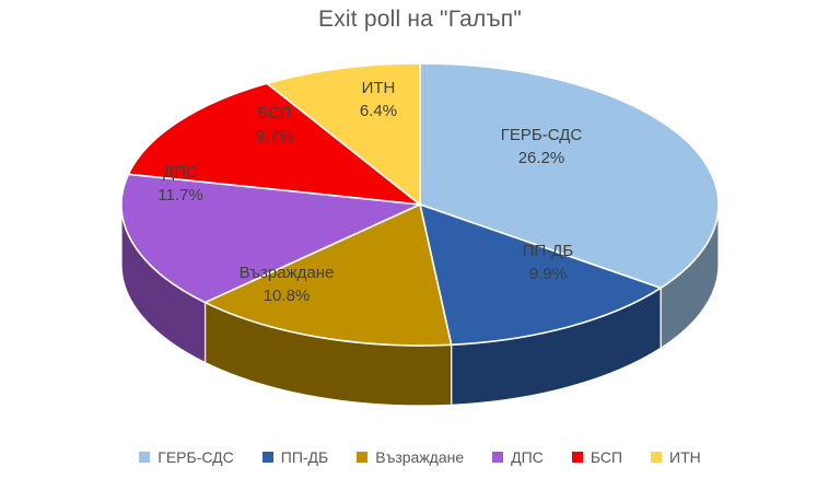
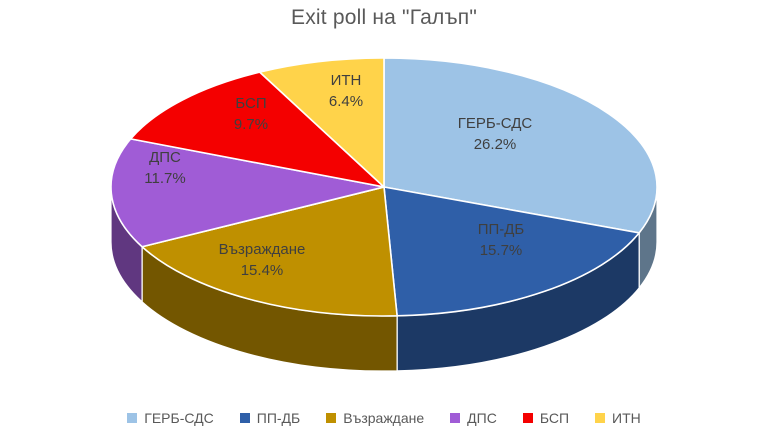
ПП-ДБ: 9.9% -> 15.7%
Възраждане: 10.8% -> 15.4%
